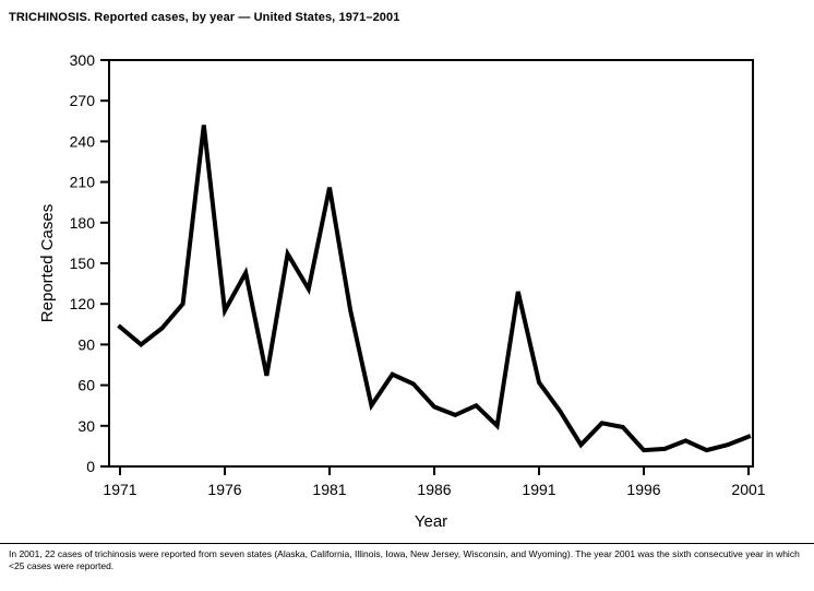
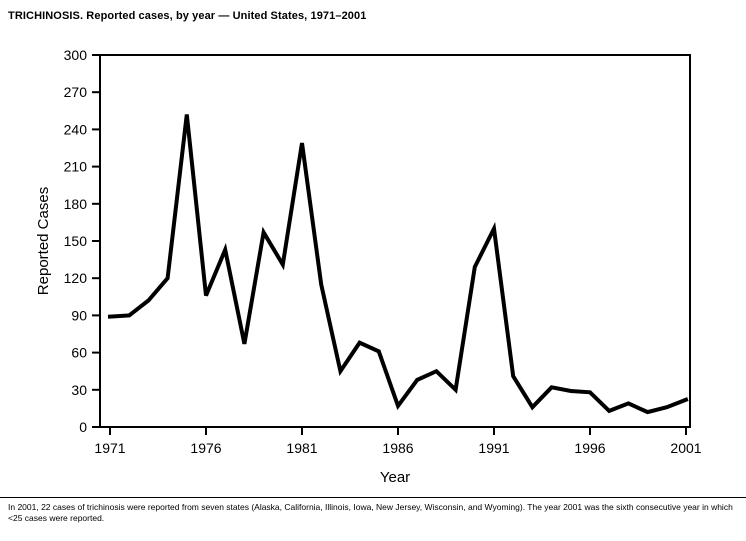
1971: 103 -> 89
1976: 115 -> 106
1981: 206 -> 229
1986: 44 -> 17
1991: 62 -> 160
1996: 12 -> 28
